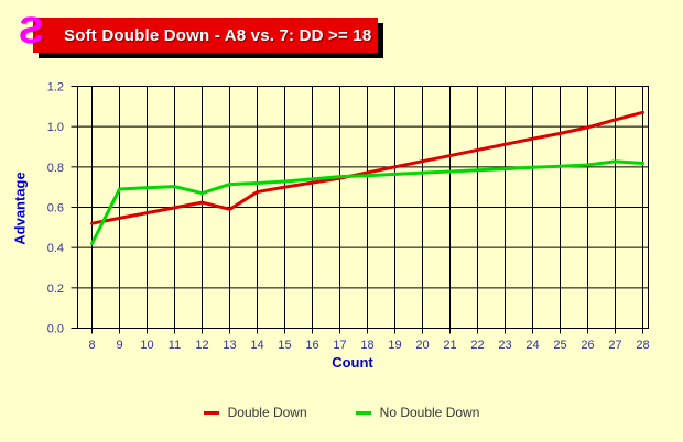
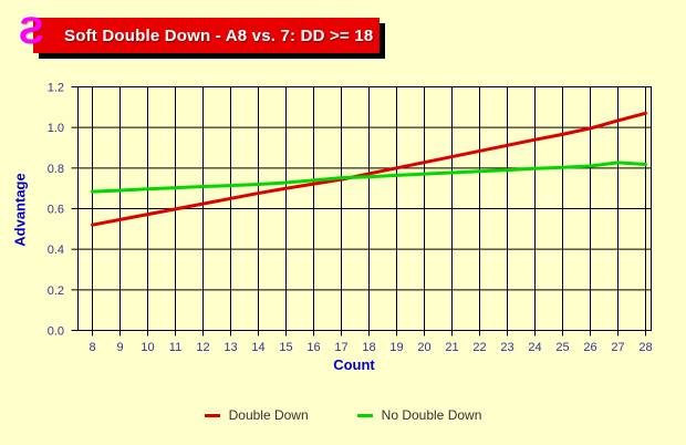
No Double Down/8: 0.42 -> 0.68
No Double Down/12: 0.67 -> 0.71
Double Down/13: 0.59 -> 0.65
